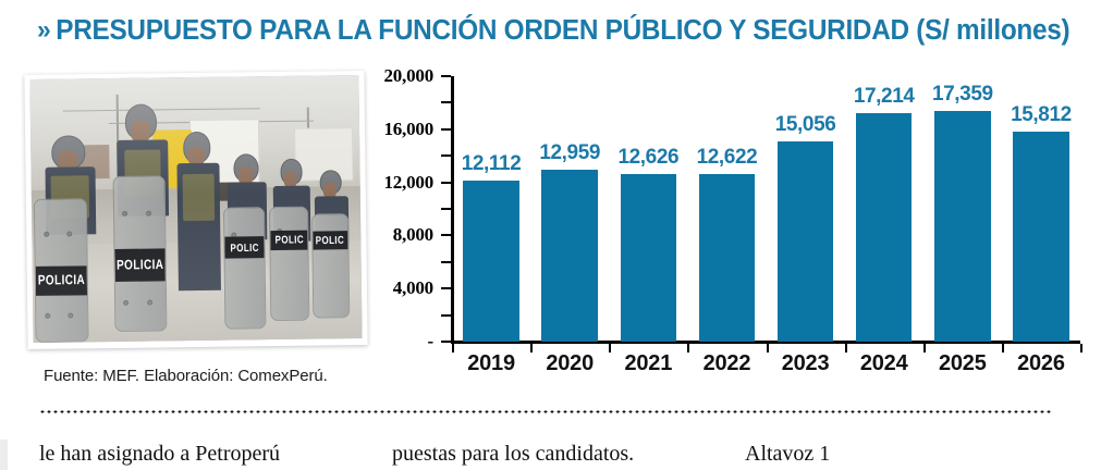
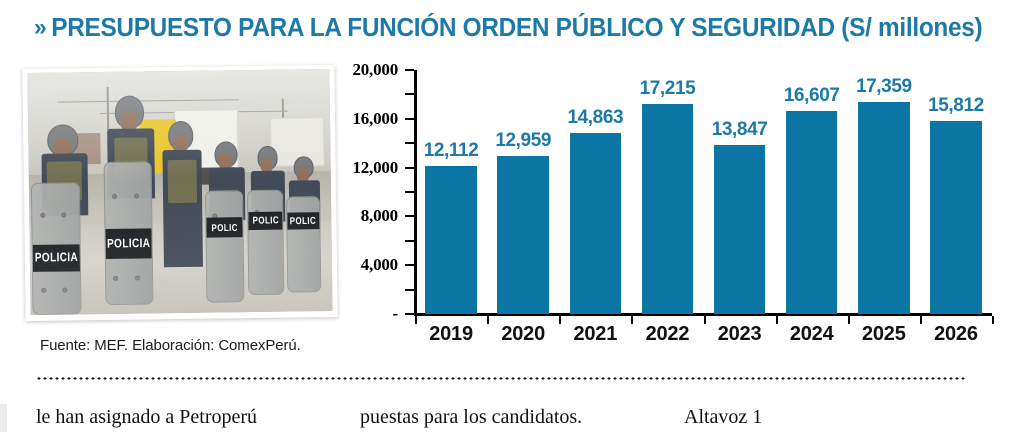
2021: 12,626 -> 14,863
2022: 12,622 -> 17,215
2023: 15,056 -> 13,847
2024: 17,214 -> 16,607
